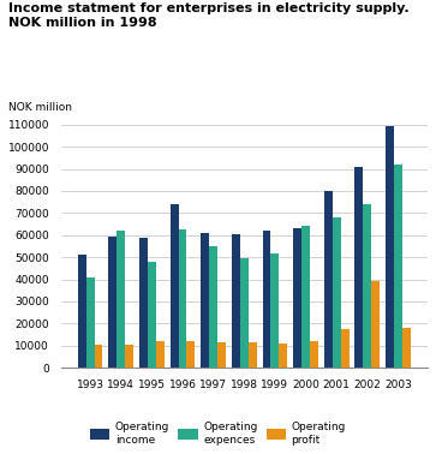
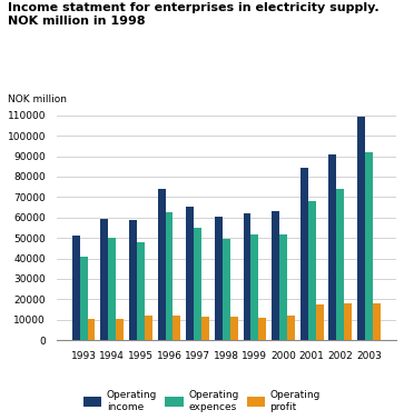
Operating expences/1994: 62000 -> 50000
Operating income/1997: 61000 -> 66000
Operating expences/2000: 64000 -> 52000
Operating income/2001: 80000 -> 84000
Operating profit/2002: 39000 -> 18000
